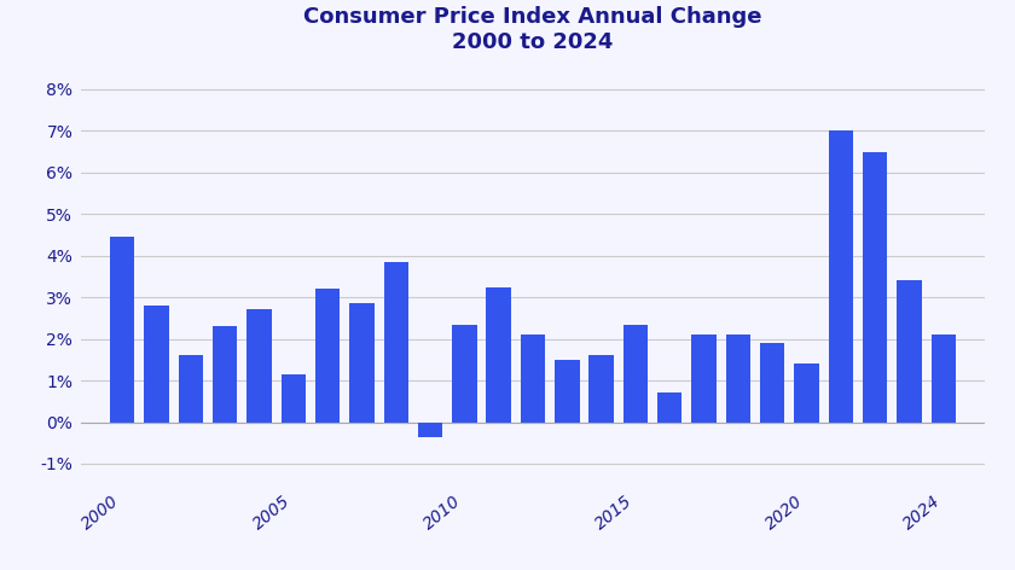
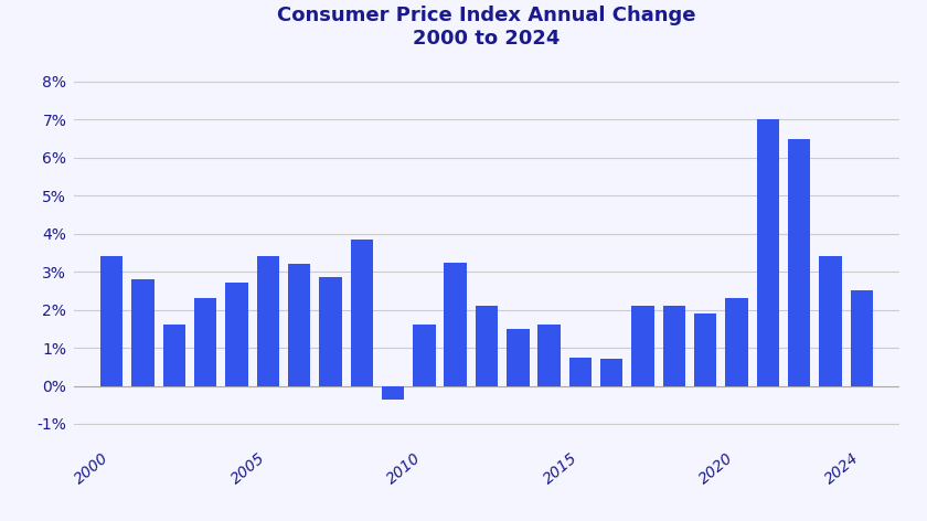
2000: 4.45% -> 3.40%
2005: 1.15% -> 3.40%
2010: 2.35% -> 1.60%
2015: 2.35% -> 0.75%
2020: 1.40% -> 2.30%
2024: 2.10% -> 2.50%
